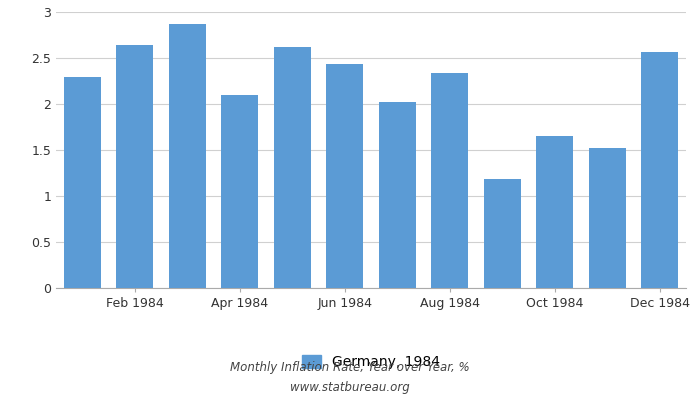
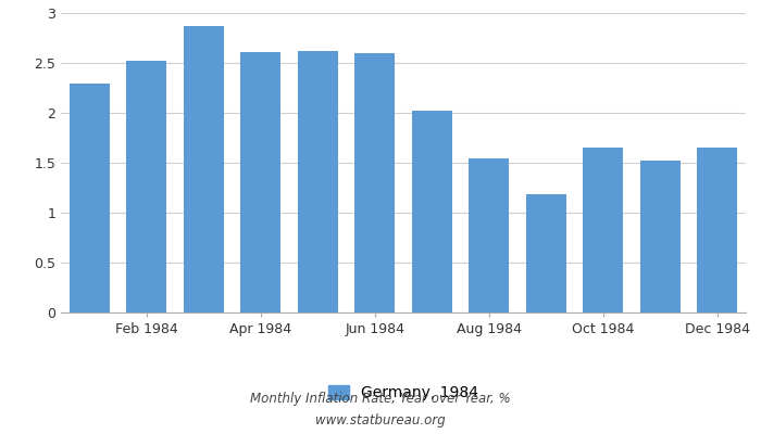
Feb 1984: 2.64 -> 2.52
Apr 1984: 2.10 -> 2.61
Jun 1984: 2.44 -> 2.60
Aug 1984: 2.34 -> 1.54
Dec 1984: 2.56 -> 1.65
